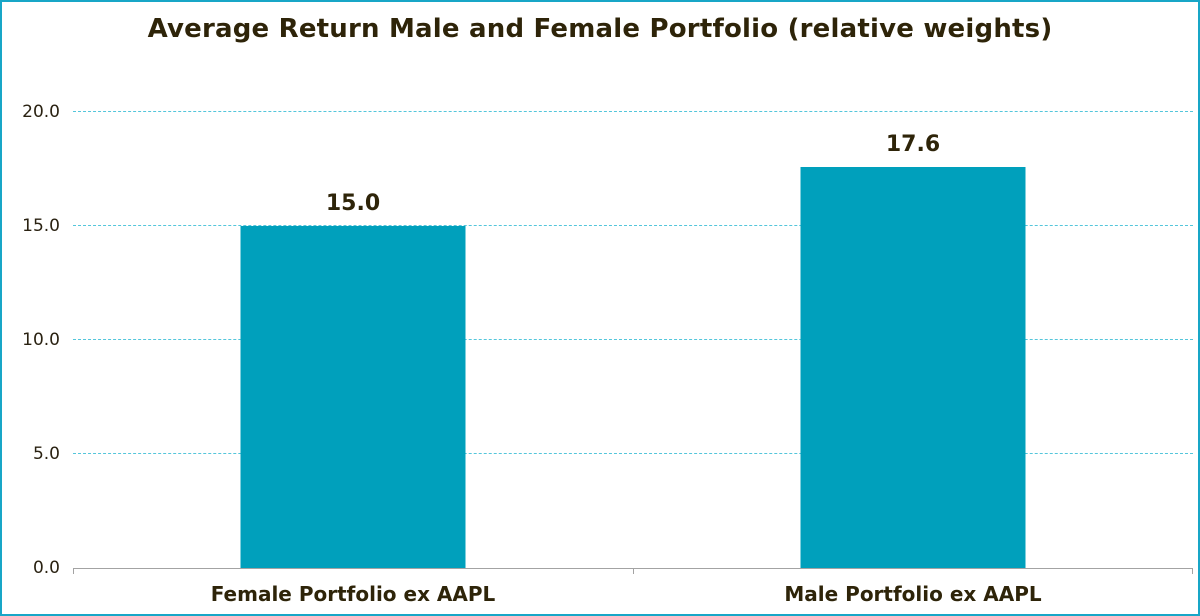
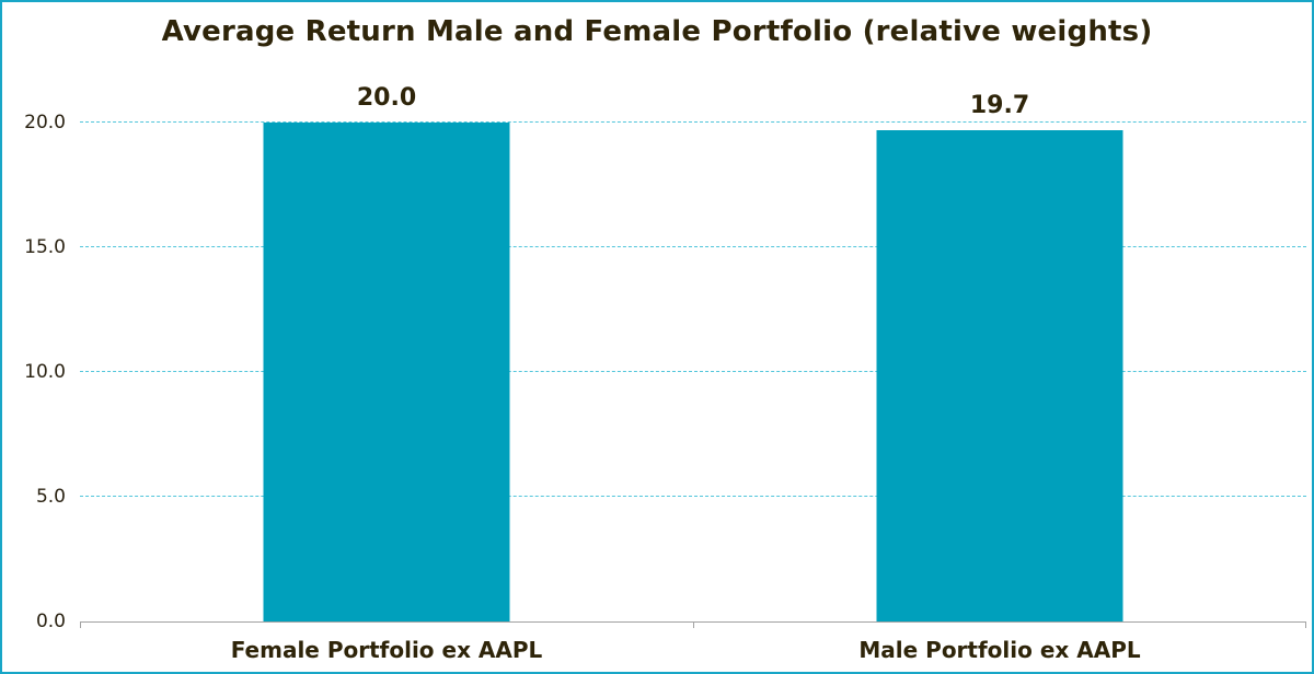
Female Portfolio ex AAPL: 15.0 -> 20.0
Male Portfolio ex AAPL: 17.6 -> 19.7
